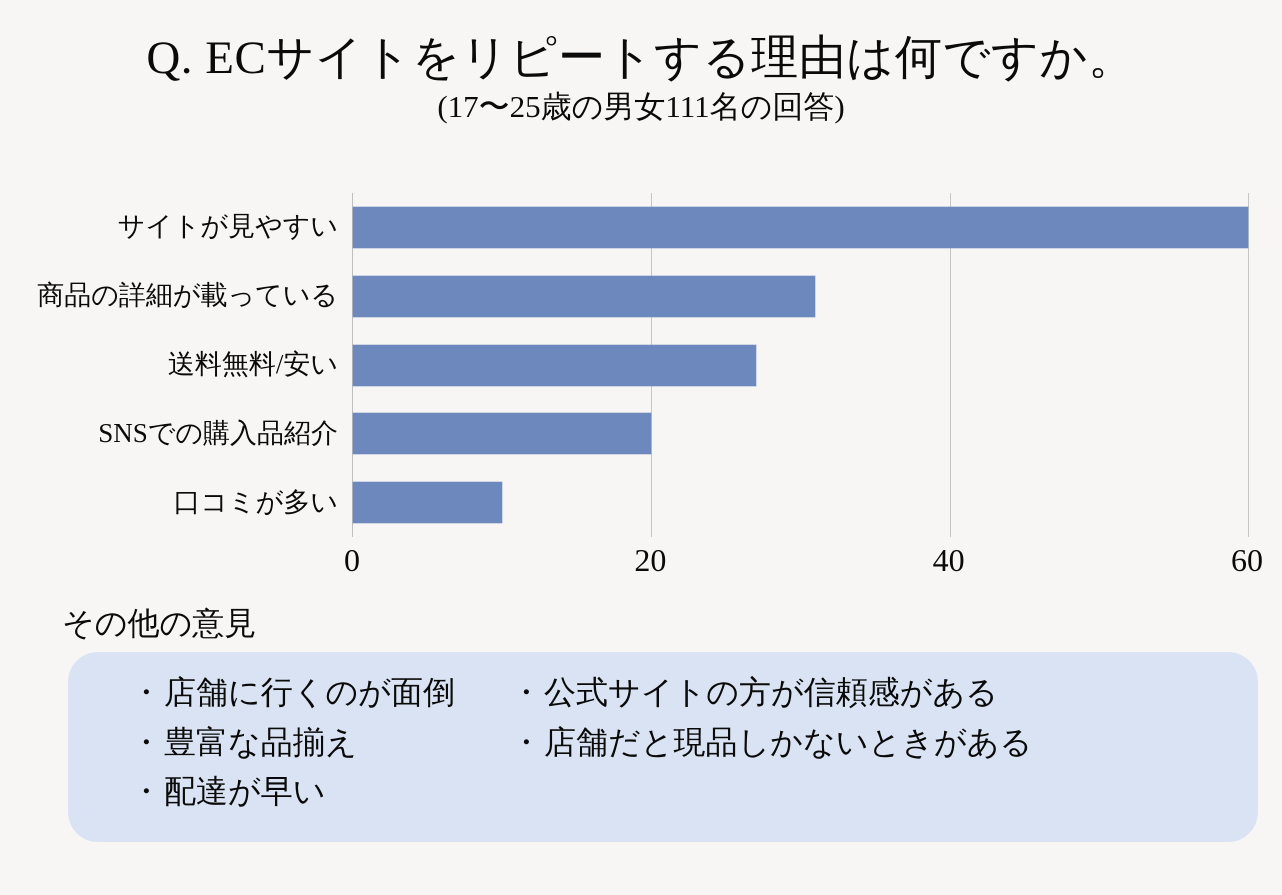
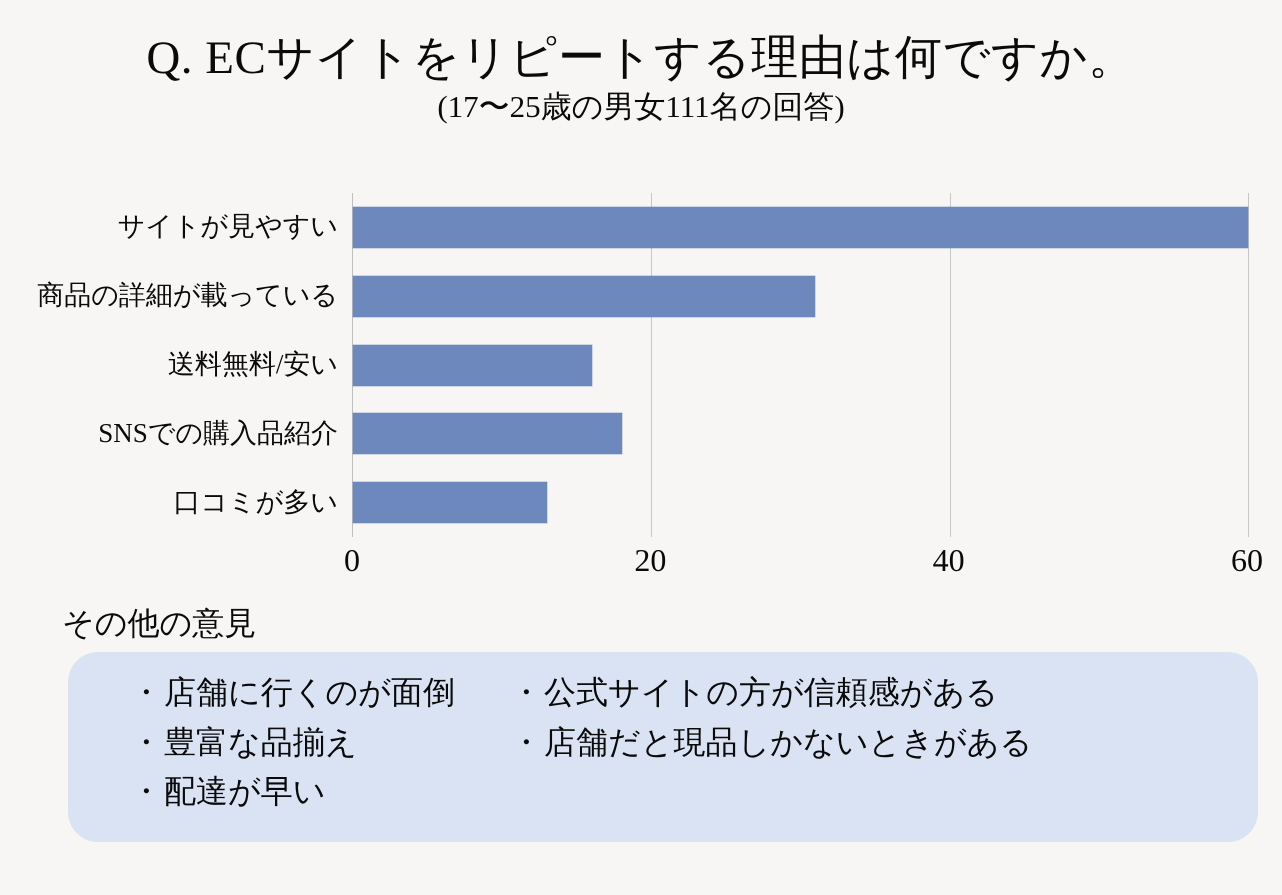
送料無料/安い: 27 -> 16
SNSでの購入品紹介: 20 -> 18
口コミが多い: 10 -> 13
